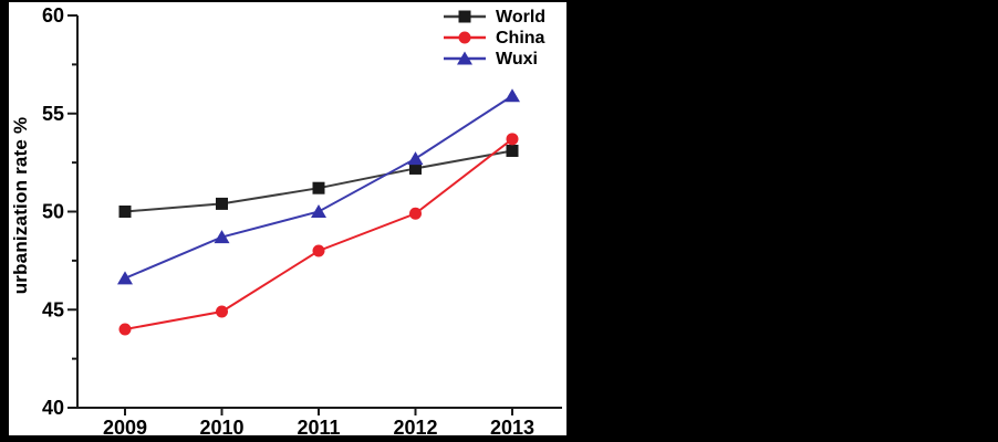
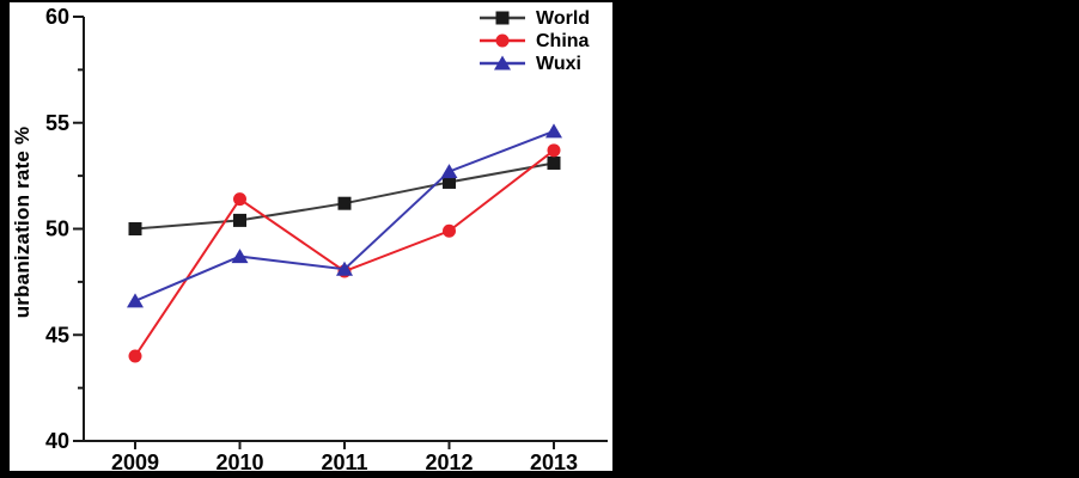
China/2010: 44.9 -> 51.4
Wuxi/2011: 50.0 -> 48.1
Wuxi/2013: 55.9 -> 54.6
